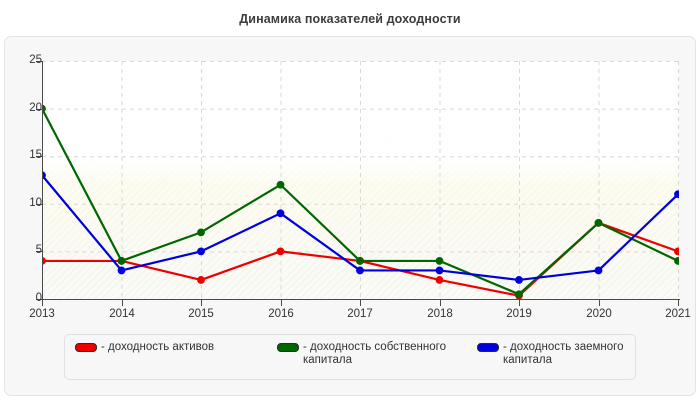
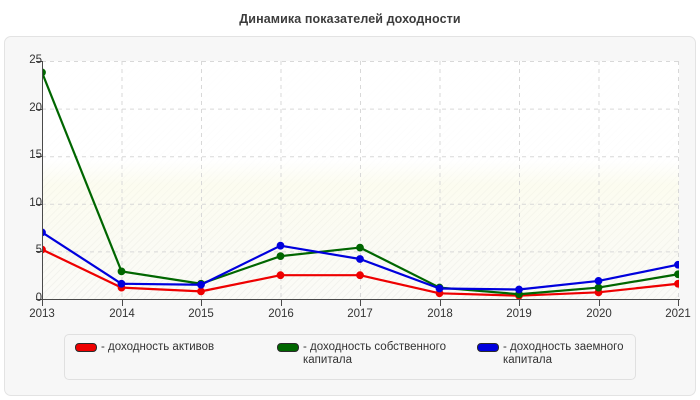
- доходность активов/2013: 4 -> 5
- доходность собственного капитала/2013: 20 -> 24
- доходность заемного капитала/2013: 13 -> 7
- доходность активов/2014: 4 -> 1
- доходность собственного капитала/2014: 4 -> 3
- доходность заемного капитала/2014: 3 -> 2
- доходность активов/2015: 2 -> 1
- доходность собственного капитала/2015: 7 -> 2
- доходность заемного капитала/2015: 5 -> 2
- доходность активов/2016: 5 -> 2
- доходность собственного капитала/2016: 12 -> 4
- доходность заемного капитала/2016: 9 -> 6
- доходность активов/2017: 4 -> 2
- доходность собственного капитала/2017: 4 -> 5
- доходность заемного капитала/2017: 3 -> 4
- доходность активов/2018: 2 -> 1
- доходность собственного капитала/2018: 4 -> 1
- доходность заемного капитала/2018: 3 -> 1
- доходность заемного капитала/2019: 2 -> 1
- доходность активов/2020: 8 -> 1
- доходность собственного капитала/2020: 8 -> 1
- доходность заемного капитала/2020: 3 -> 2
- доходность активов/2021: 5 -> 2
- доходность собственного капитала/2021: 4 -> 3
- доходность заемного капитала/2021: 11 -> 4
